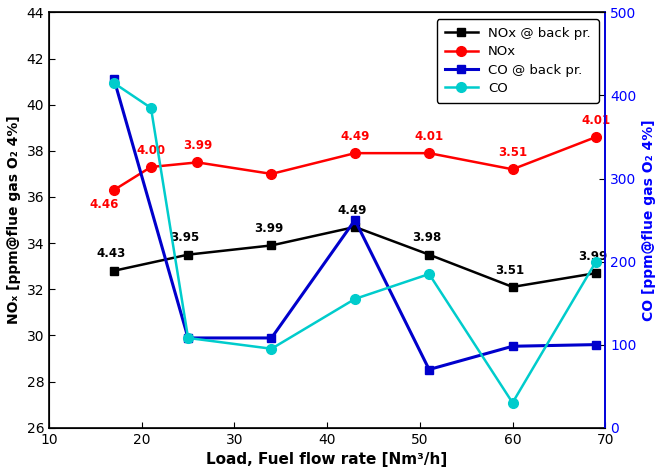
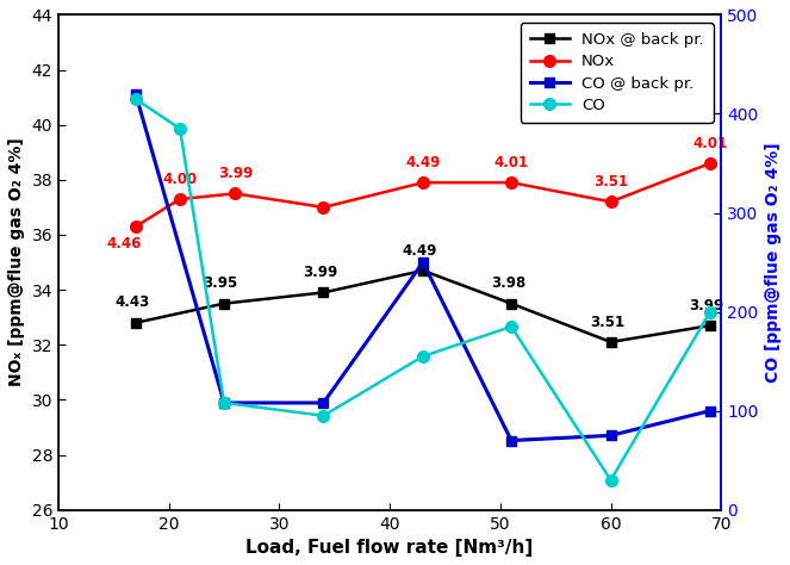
CO @ back pr./60: 98 -> 75
